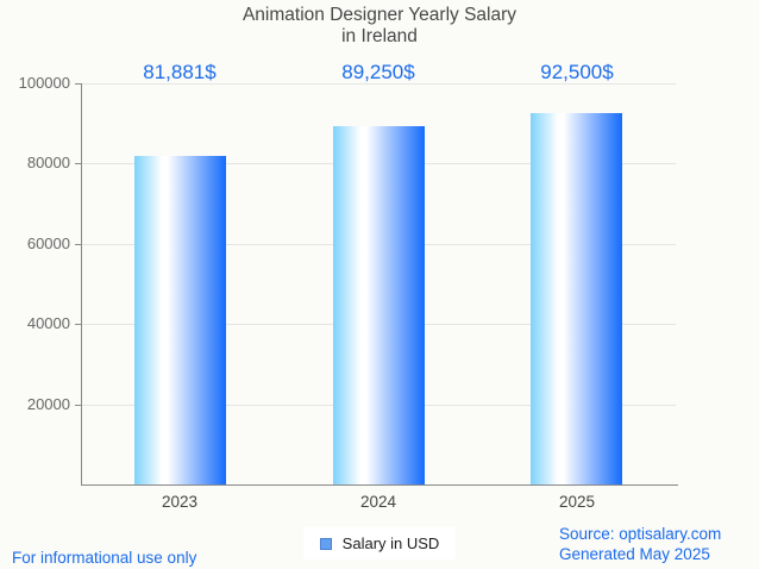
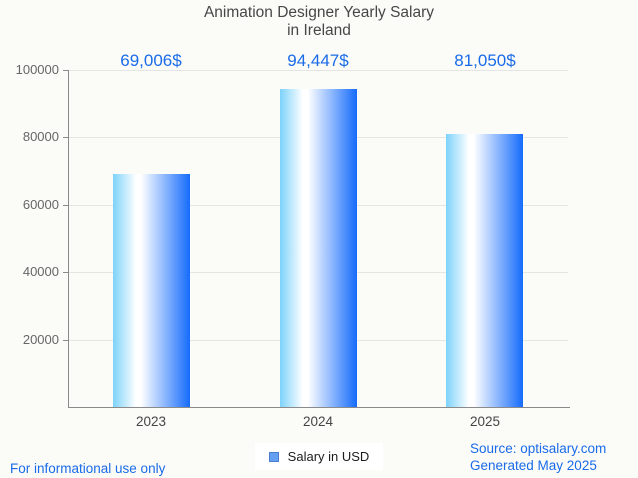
2023: 81,881 -> 69,006
2024: 89,250 -> 94,447
2025: 92,500 -> 81,050
